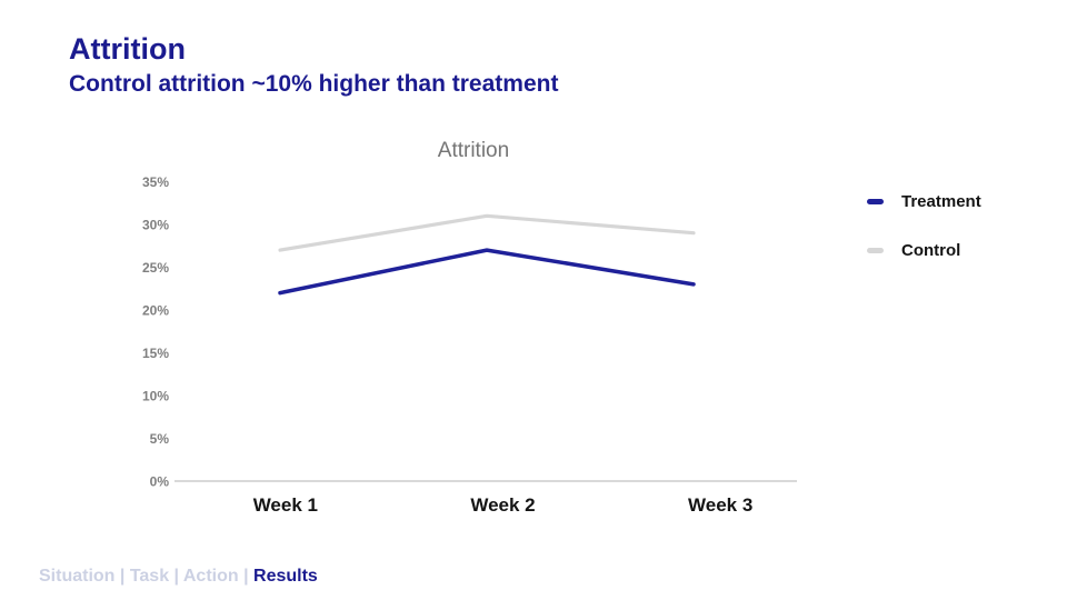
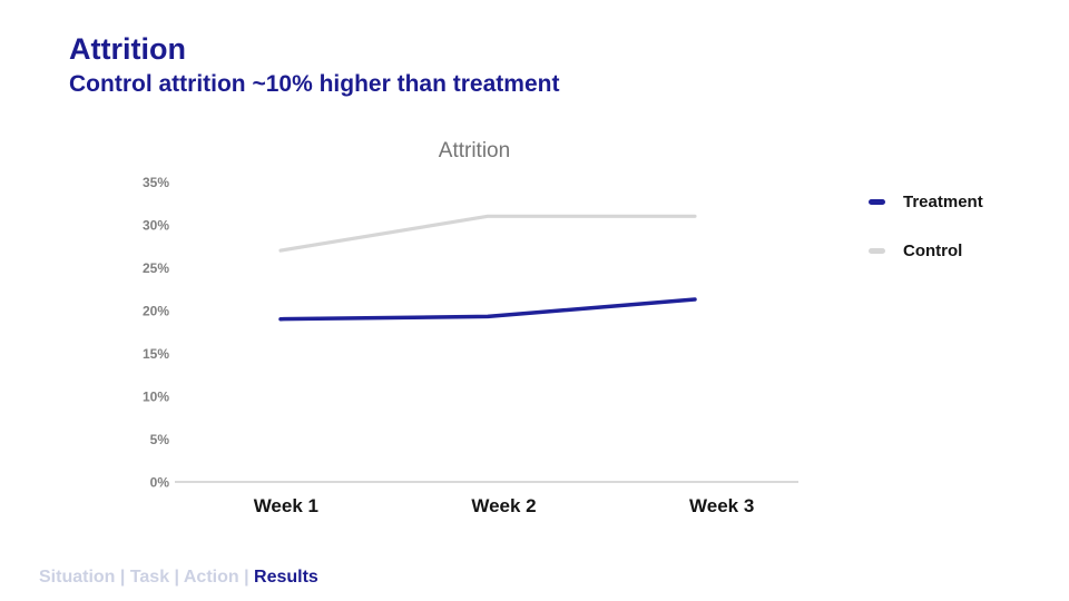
Treatment/Week 1: 22% -> 19%
Treatment/Week 2: 27% -> 19%
Treatment/Week 3: 23% -> 21%
Control/Week 3: 29% -> 31%
